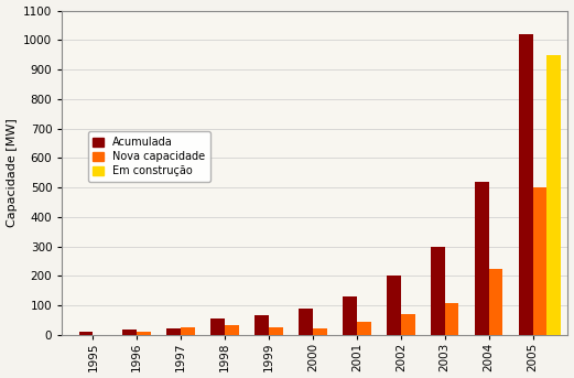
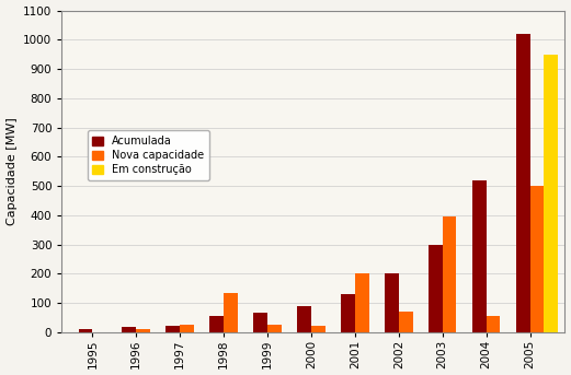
Nova capacidade/1998: 33 -> 135
Nova capacidade/2001: 43 -> 200
Nova capacidade/2003: 108 -> 395
Nova capacidade/2004: 225 -> 55
